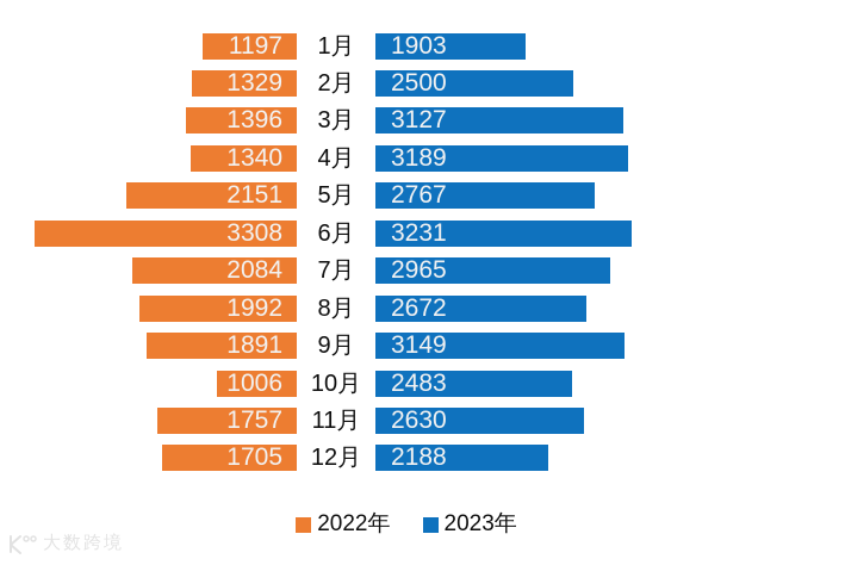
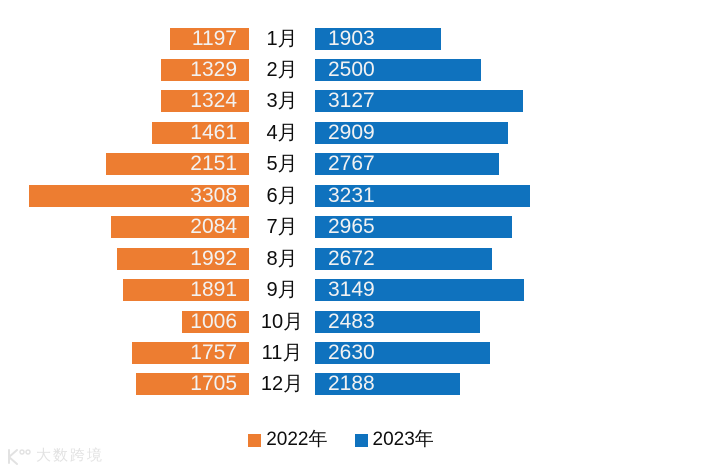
2022年/3月: 1396 -> 1324
2022年/4月: 1340 -> 1461
2023年/4月: 3189 -> 2909
